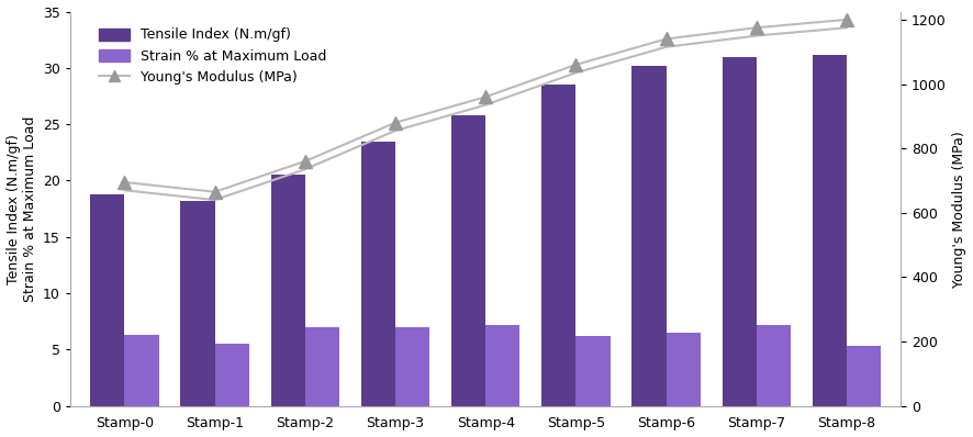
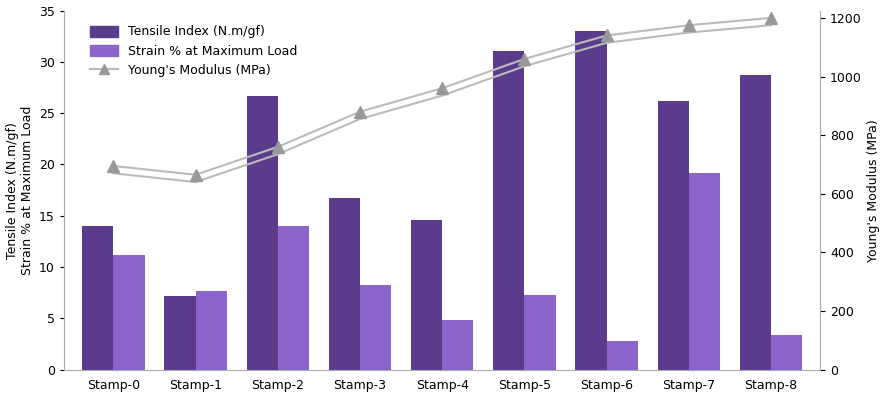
Tensile Index (N.m/gf)/Stamp-0: 18.8 -> 14.0
Strain % at Maximum Load/Stamp-0: 6.3 -> 11.2
Tensile Index (N.m/gf)/Stamp-1: 18.2 -> 7.2
Strain % at Maximum Load/Stamp-1: 5.5 -> 7.7
Tensile Index (N.m/gf)/Stamp-2: 20.5 -> 26.7
Strain % at Maximum Load/Stamp-2: 7.0 -> 14.0
Tensile Index (N.m/gf)/Stamp-3: 23.5 -> 16.7
Strain % at Maximum Load/Stamp-3: 7.0 -> 8.3
Tensile Index (N.m/gf)/Stamp-4: 25.8 -> 14.6
Strain % at Maximum Load/Stamp-4: 7.2 -> 4.8
Tensile Index (N.m/gf)/Stamp-5: 28.5 -> 31.1
Strain % at Maximum Load/Stamp-5: 6.2 -> 7.3
Tensile Index (N.m/gf)/Stamp-6: 30.2 -> 33.0
Strain % at Maximum Load/Stamp-6: 6.5 -> 2.8
Tensile Index (N.m/gf)/Stamp-7: 31.0 -> 26.2
Strain % at Maximum Load/Stamp-7: 7.2 -> 19.2
Tensile Index (N.m/gf)/Stamp-8: 31.2 -> 28.7
Strain % at Maximum Load/Stamp-8: 5.3 -> 3.4
